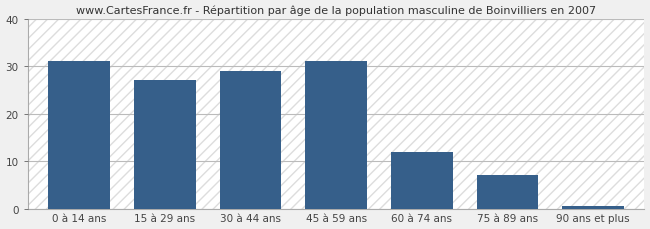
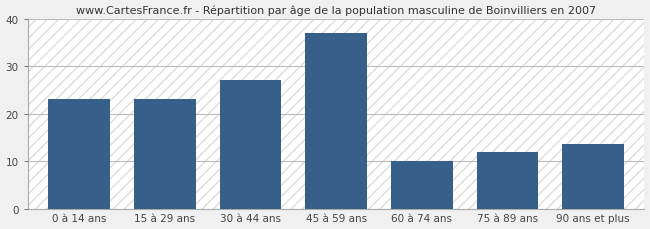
0 à 14 ans: 31.0 -> 23.0
15 à 29 ans: 27.0 -> 23.0
30 à 44 ans: 29.0 -> 27.0
45 à 59 ans: 31.0 -> 37.0
60 à 74 ans: 12.0 -> 10.0
75 à 89 ans: 7.0 -> 12.0
90 ans et plus: 0.5 -> 13.5
